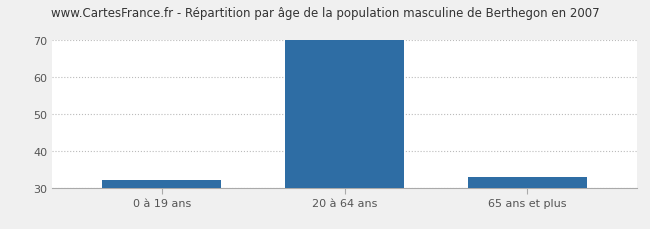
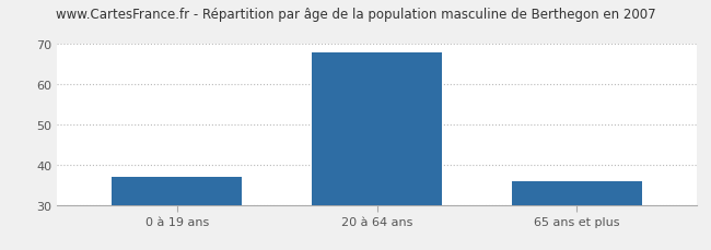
0 à 19 ans: 32 -> 37
20 à 64 ans: 70 -> 68
65 ans et plus: 33 -> 36
